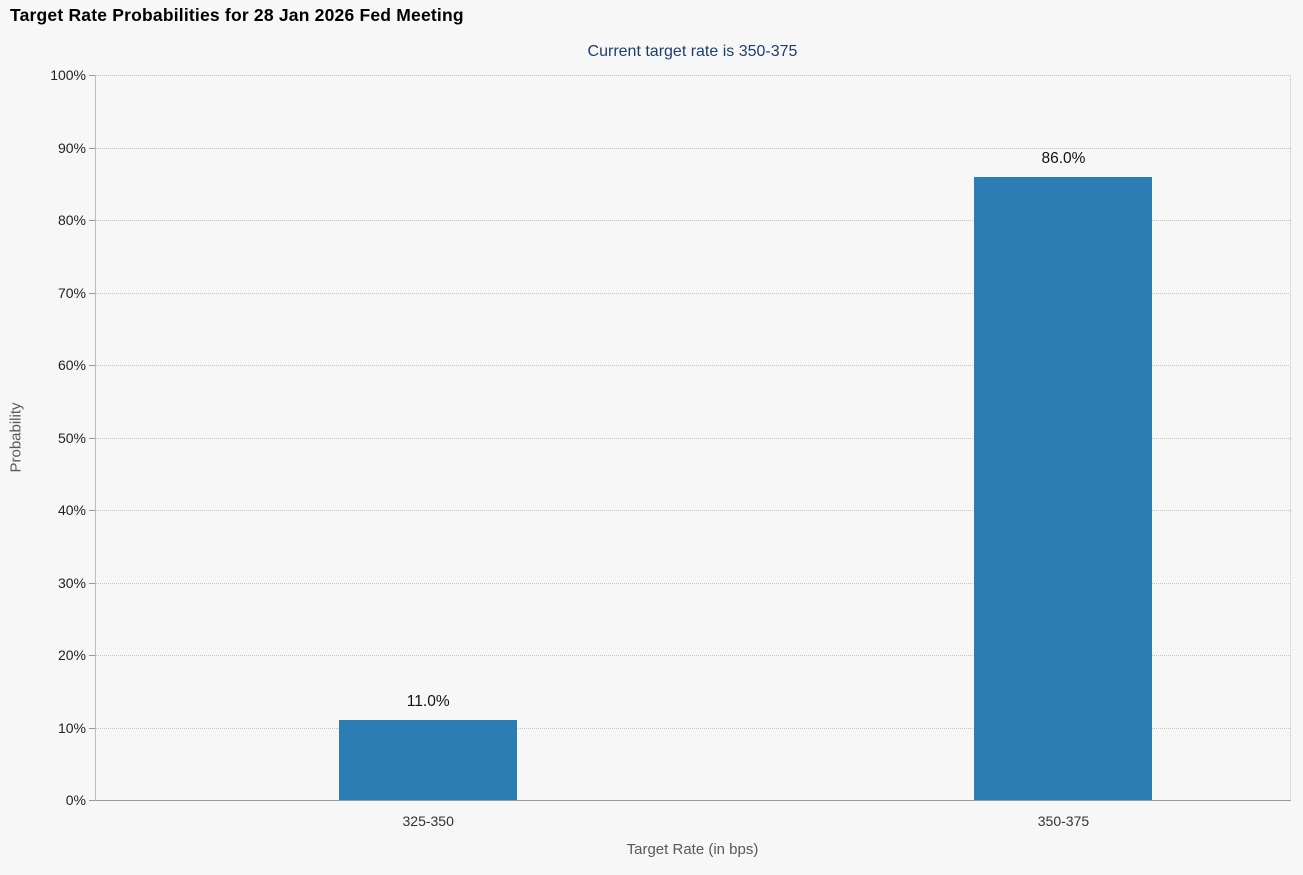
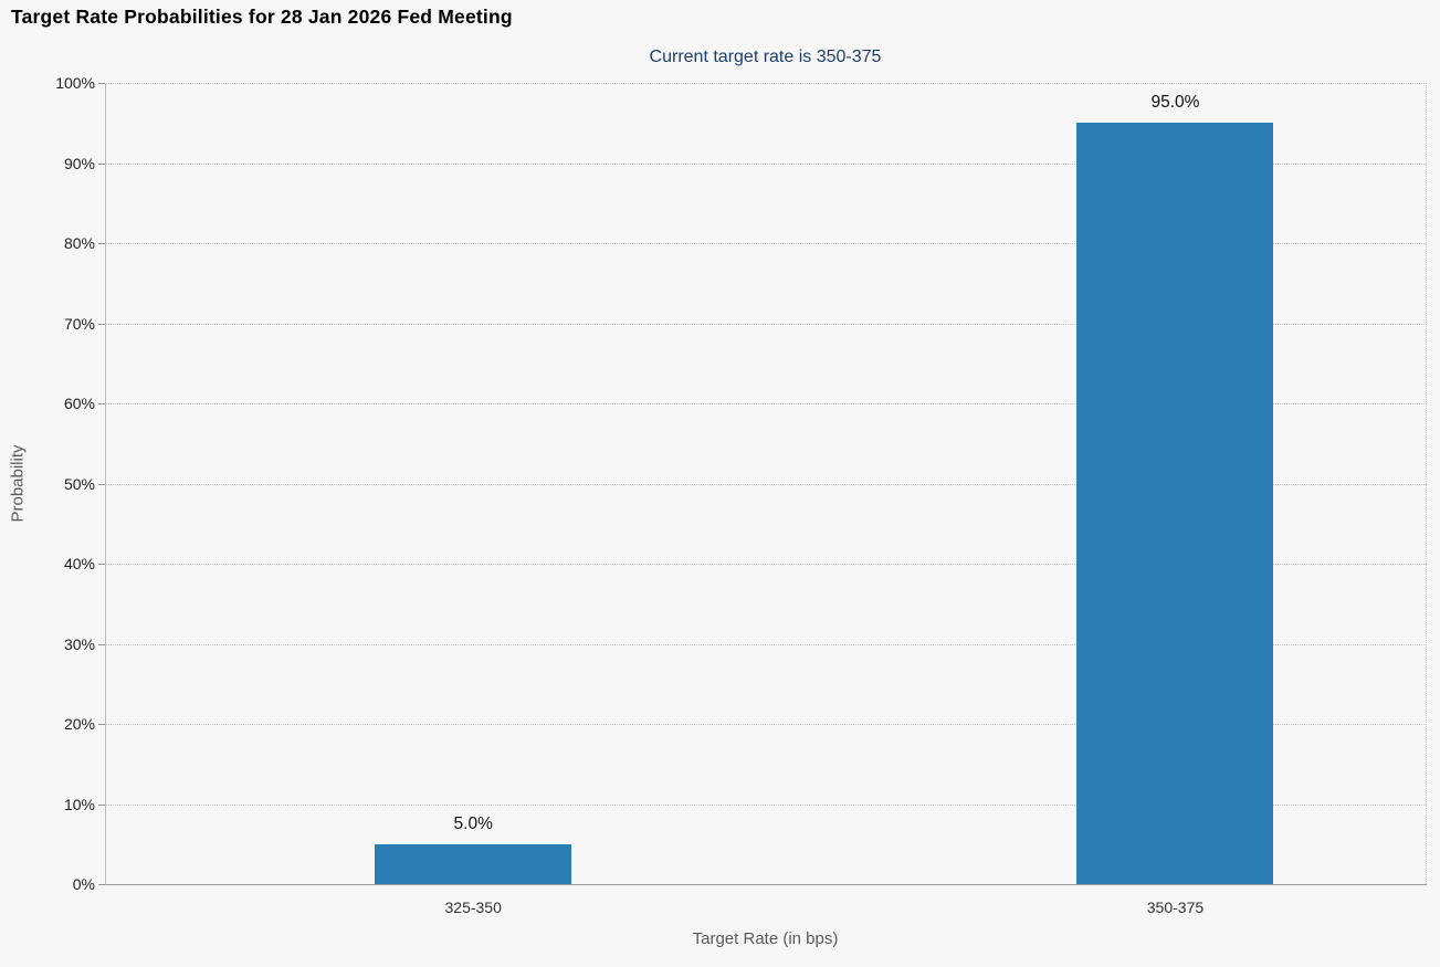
325-350: 11.0% -> 5.0%
350-375: 86.0% -> 95.0%
